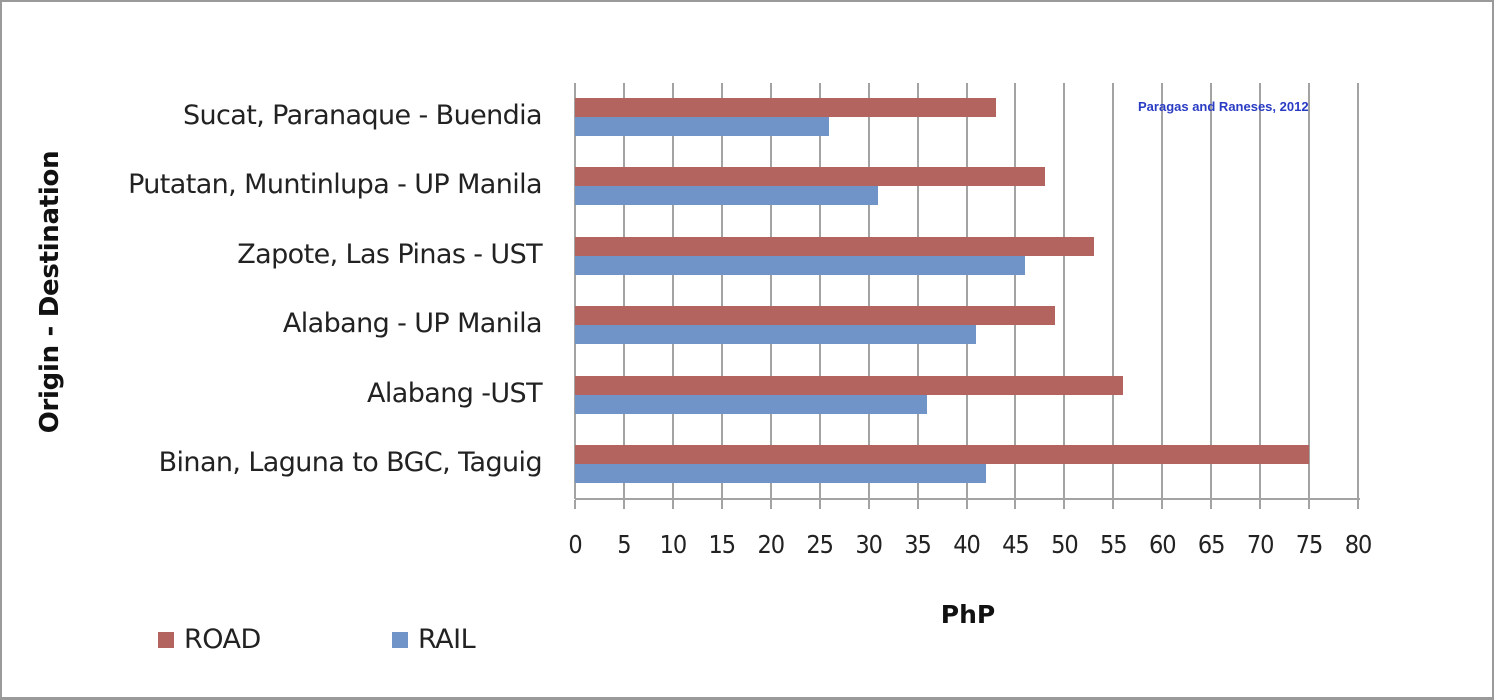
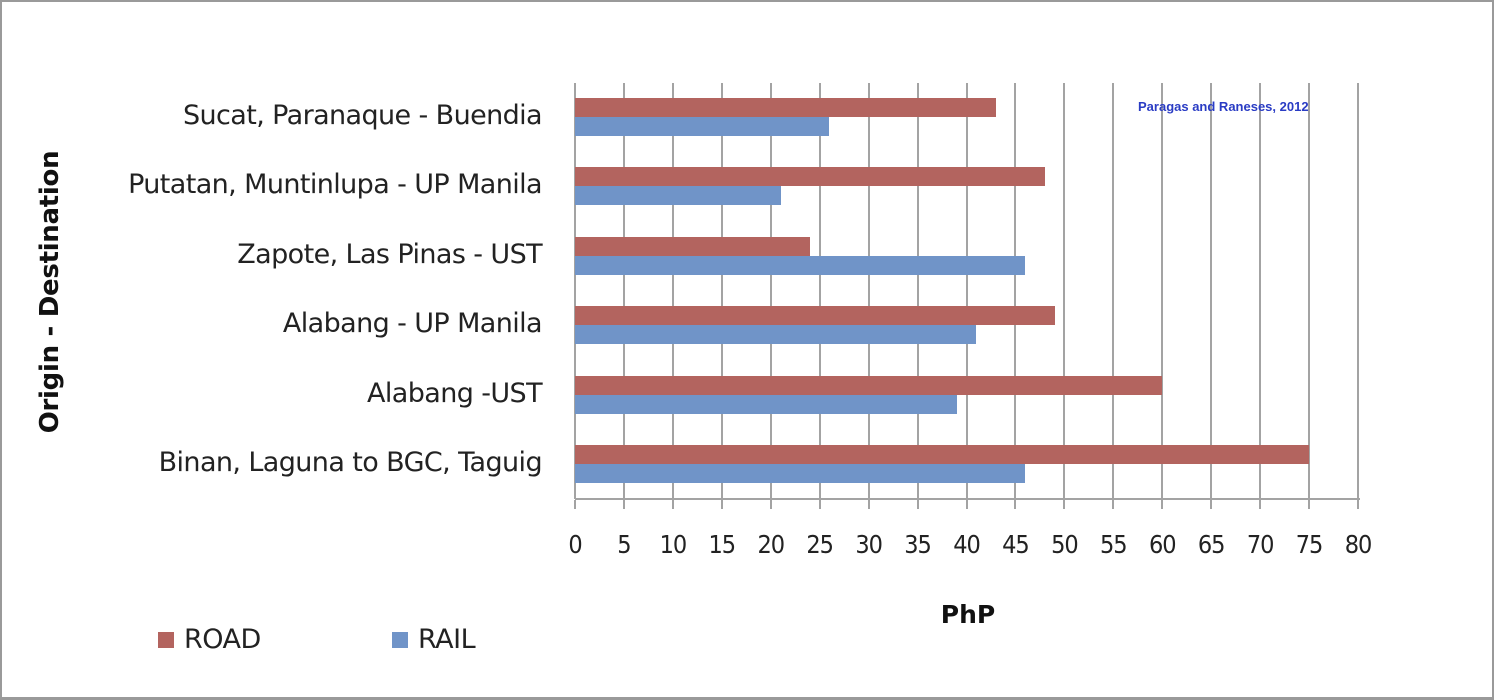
RAIL/Putatan, Muntinlupa - UP Manila: 31 -> 21
ROAD/Zapote, Las Pinas - UST: 53 -> 24
ROAD/Alabang -UST: 56 -> 60
RAIL/Alabang -UST: 36 -> 39
RAIL/Binan, Laguna to BGC, Taguig: 42 -> 46
